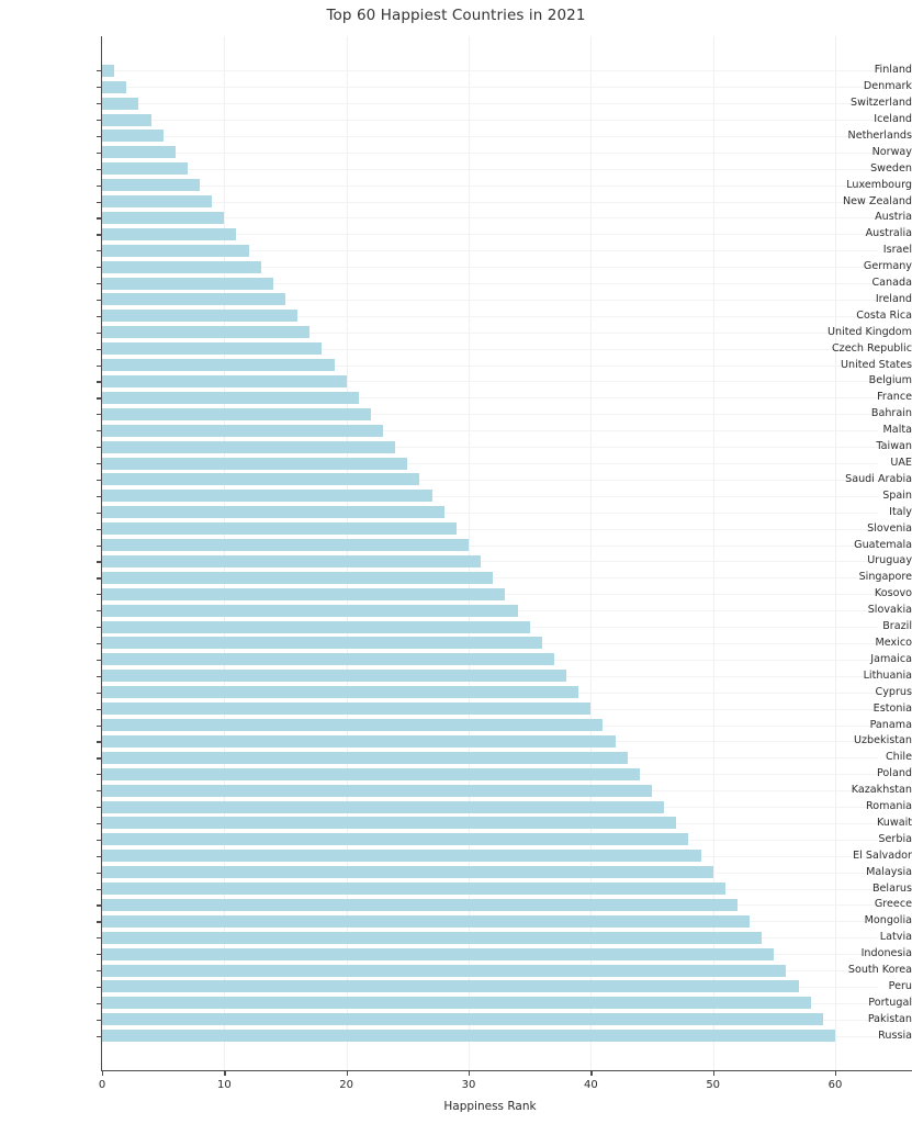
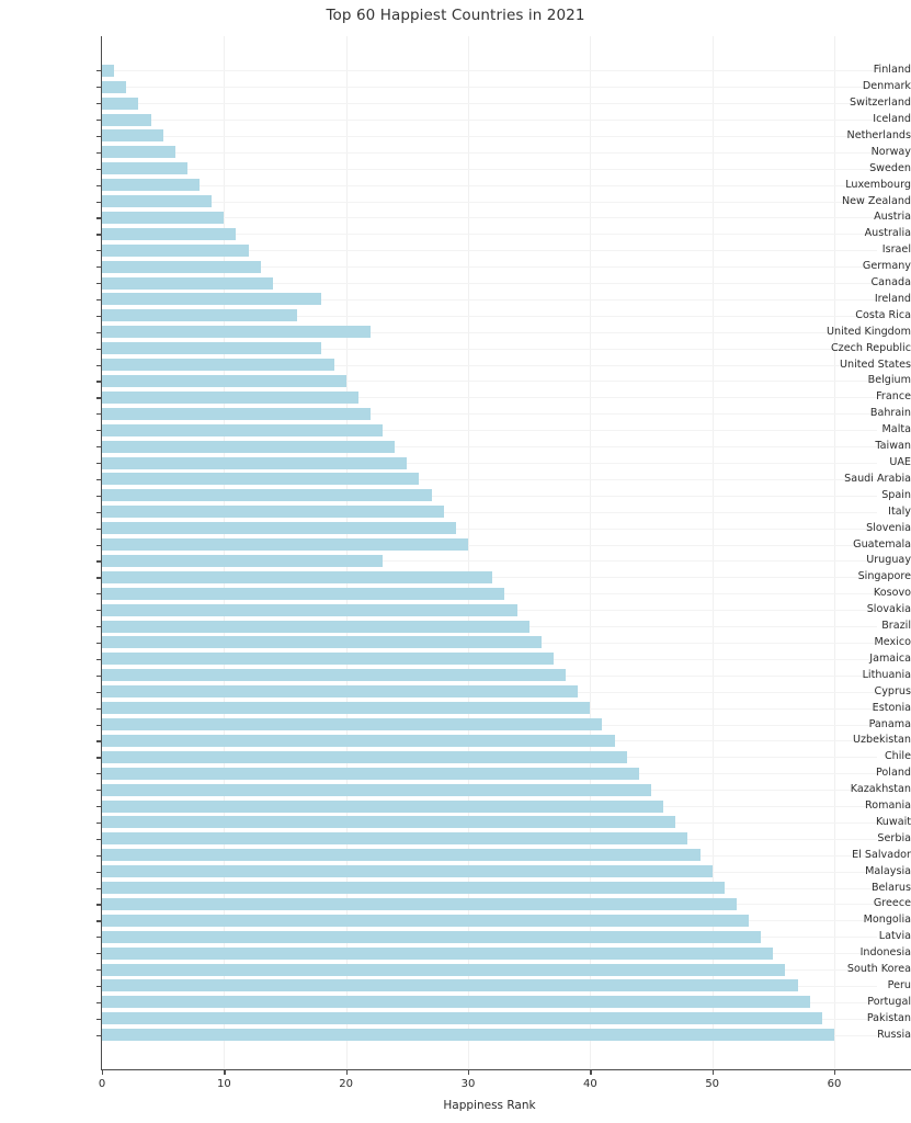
Ireland: 15 -> 18
United Kingdom: 17 -> 22
Uruguay: 31 -> 23
